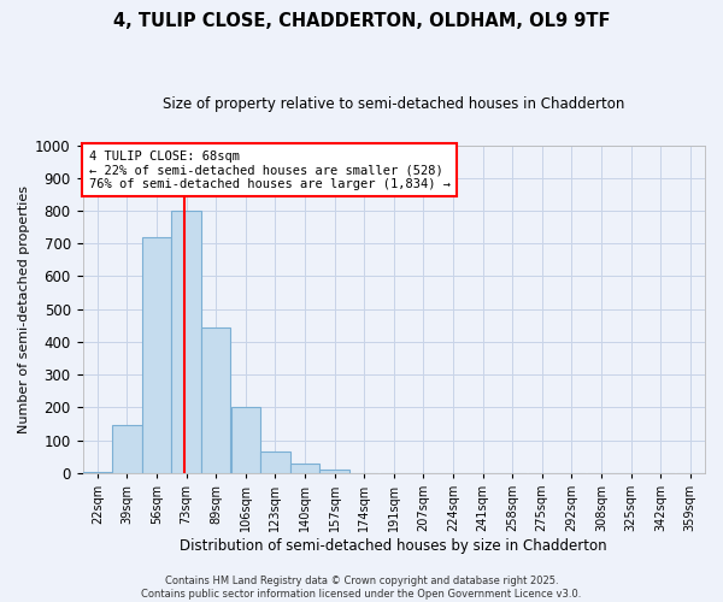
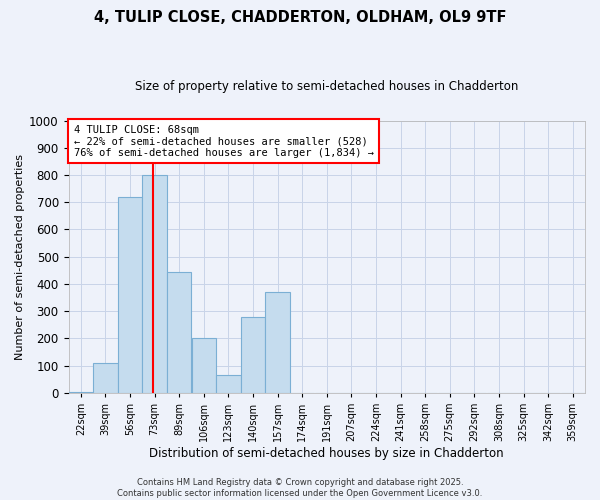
39sqm: 145 -> 110
140sqm: 28 -> 280
157sqm: 12 -> 370
